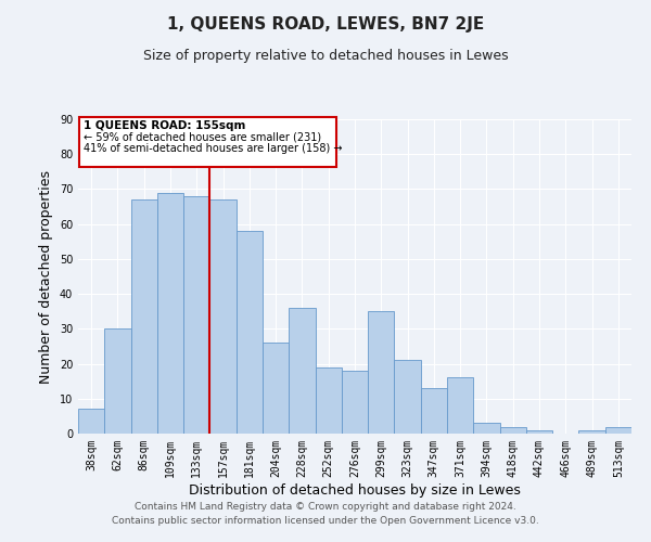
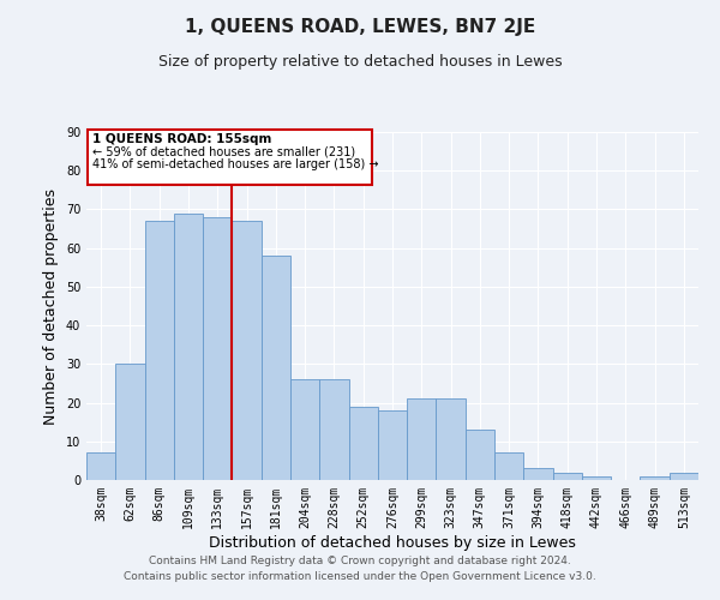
228sqm: 36 -> 26
299sqm: 35 -> 21
371sqm: 16 -> 7
